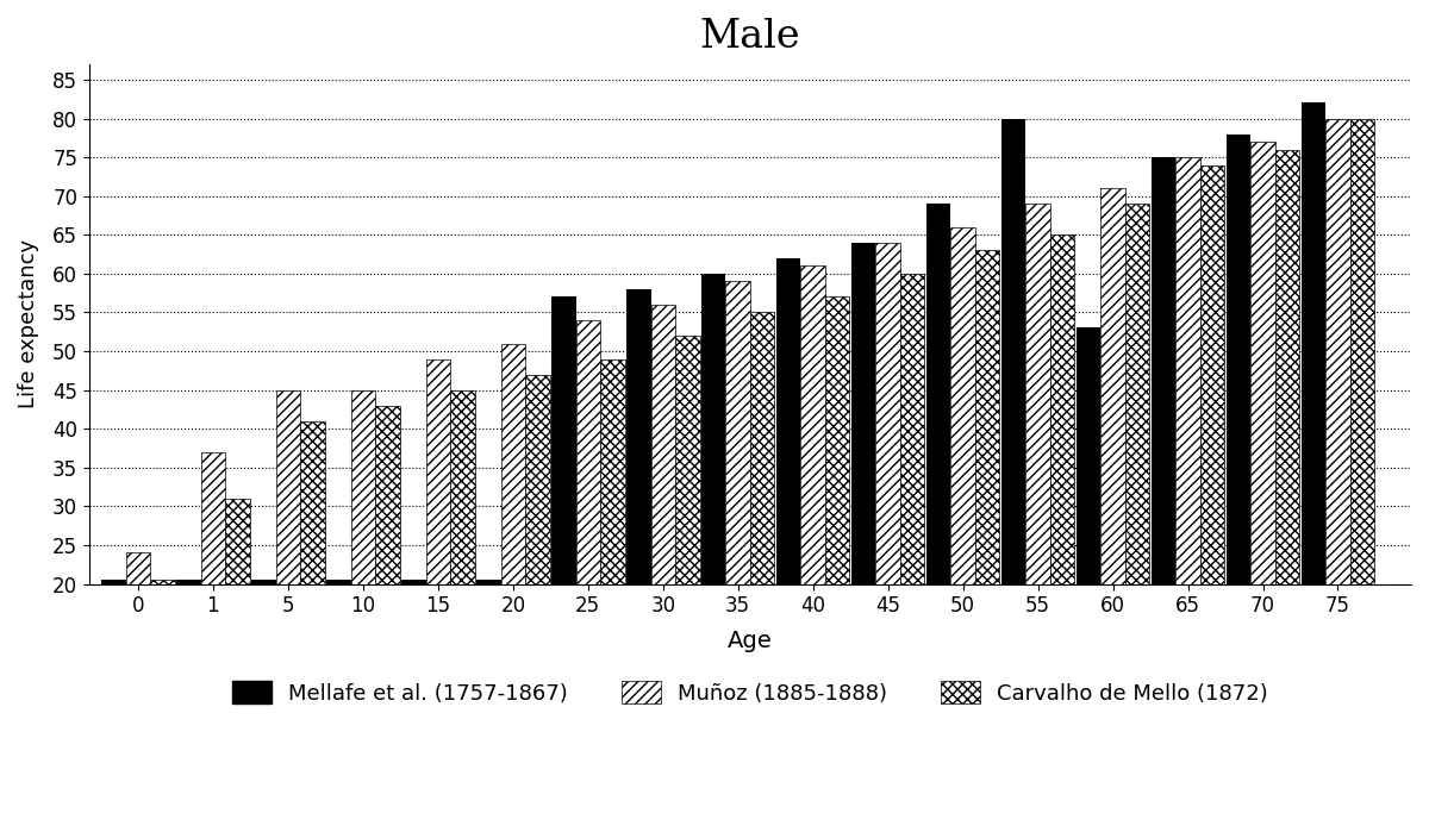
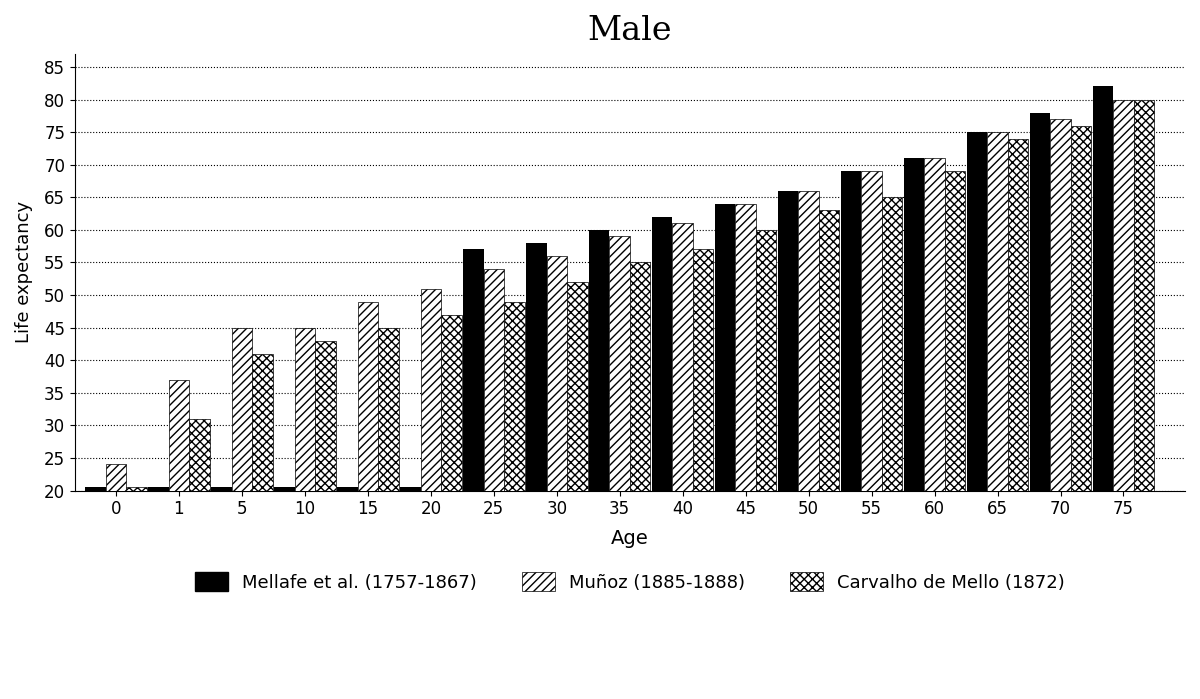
Mellafe et al. (1757-1867)/50: 69.0 -> 66.0
Mellafe et al. (1757-1867)/55: 80.0 -> 69.0
Mellafe et al. (1757-1867)/60: 53.0 -> 71.0
